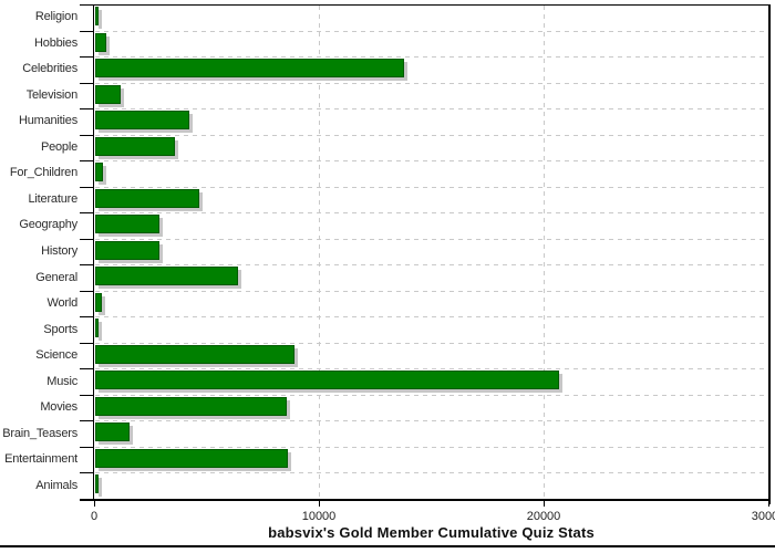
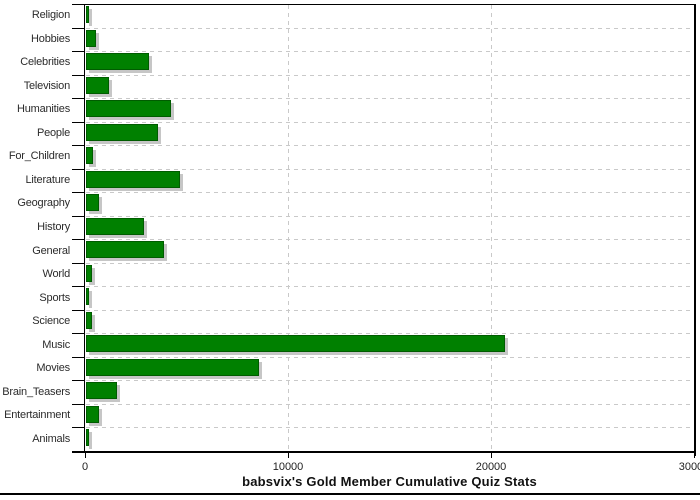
Celebrities: 13700 -> 3100
Geography: 2800 -> 600
General: 6300 -> 3800
Science: 8800 -> 300
Entertainment: 8500 -> 600
